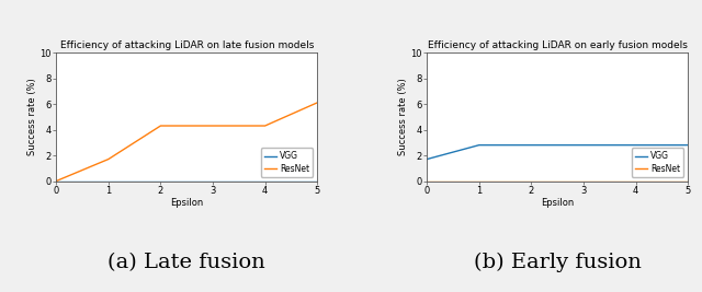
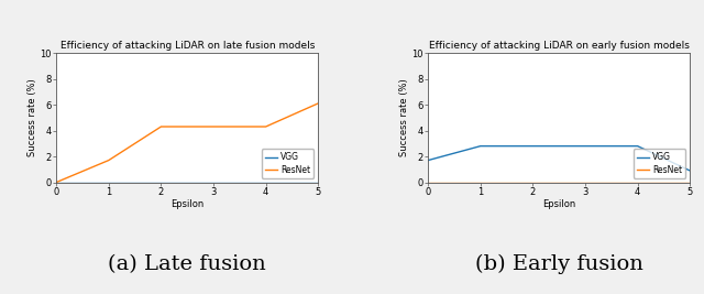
Efficiency of attacking LiDAR on early fusion models/VGG/5: 2.8 -> 0.9
